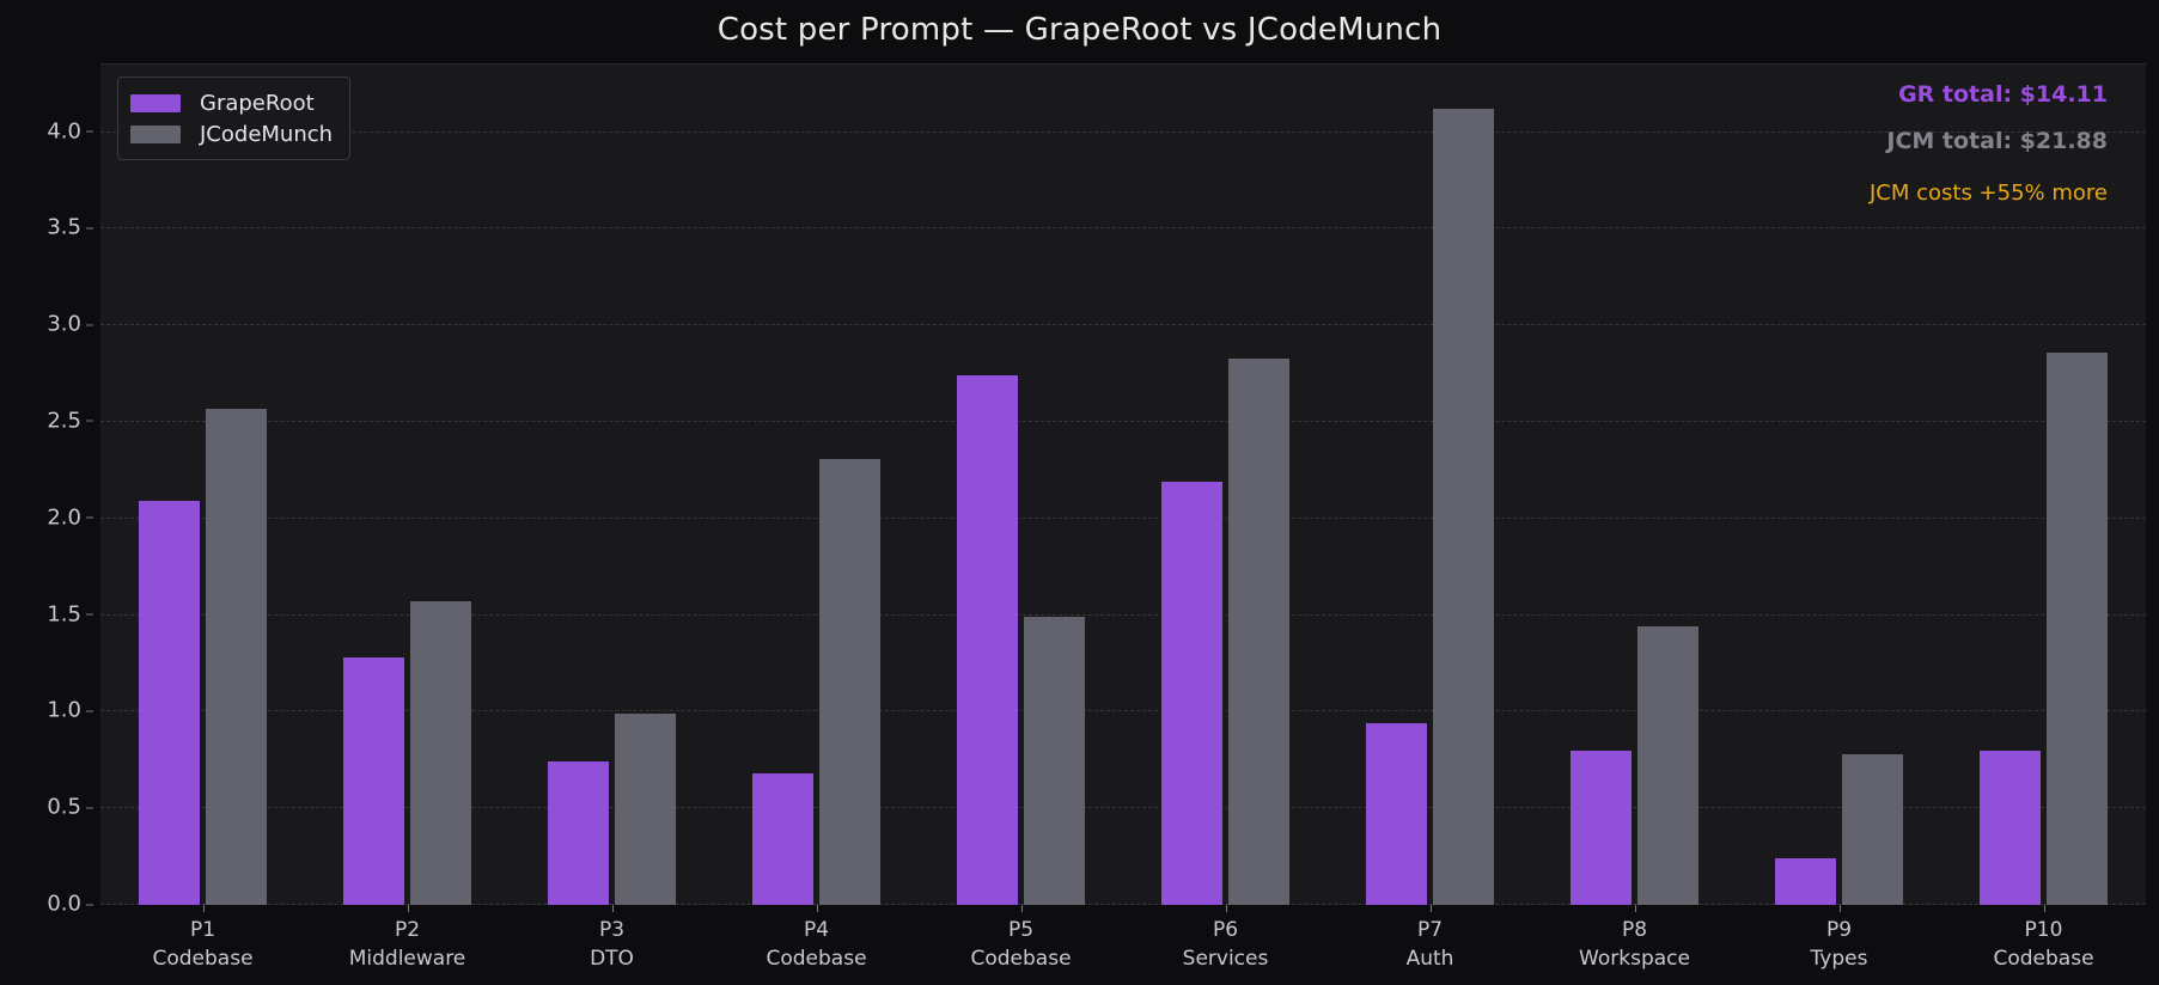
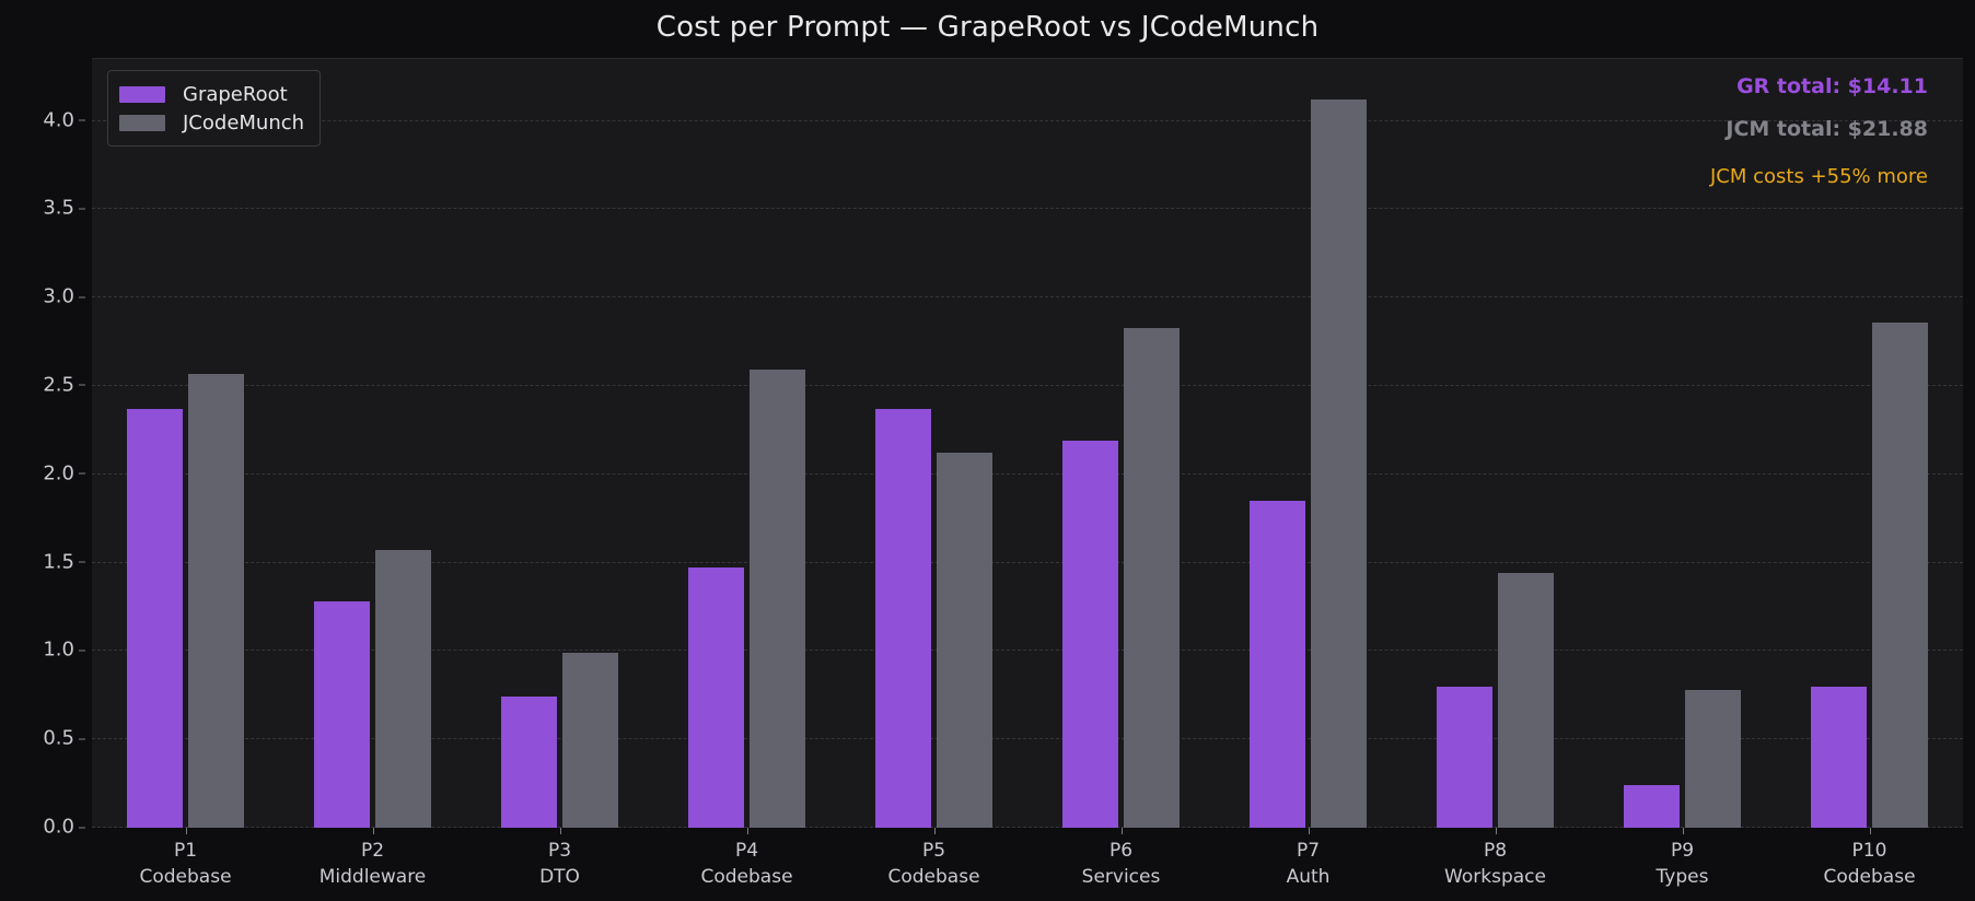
GrapeRoot/P1: 2.09 -> 2.37
GrapeRoot/P4: 0.68 -> 1.47
JCodeMunch/P4: 2.31 -> 2.59
GrapeRoot/P5: 2.74 -> 2.37
JCodeMunch/P5: 1.49 -> 2.12
GrapeRoot/P7: 0.94 -> 1.85
